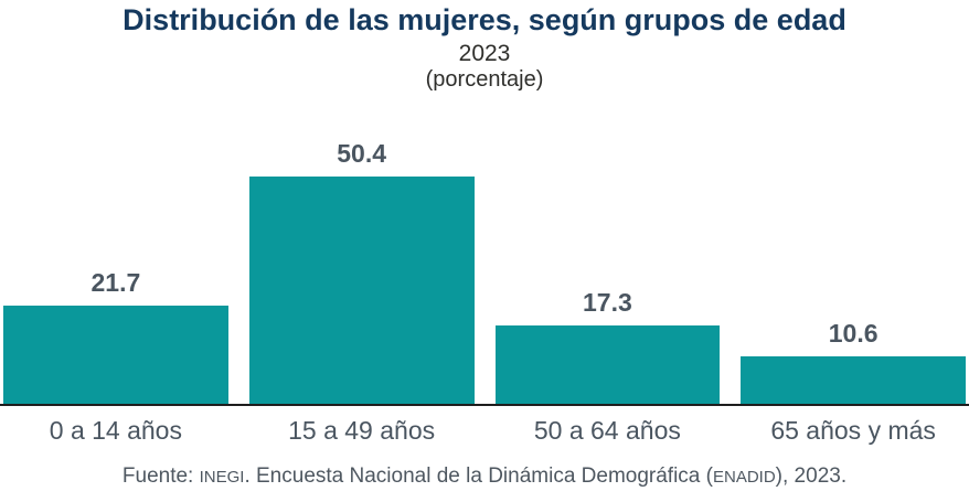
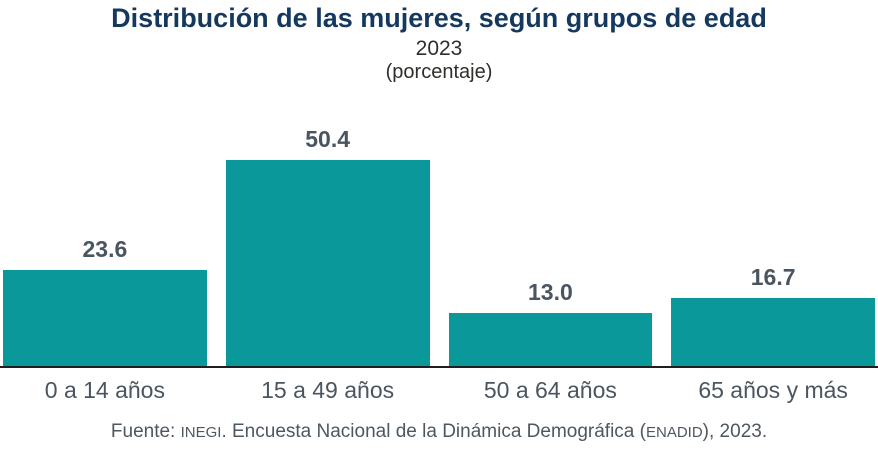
0 a 14 años: 21.7 -> 23.6
50 a 64 años: 17.3 -> 13.0
65 años y más: 10.6 -> 16.7
